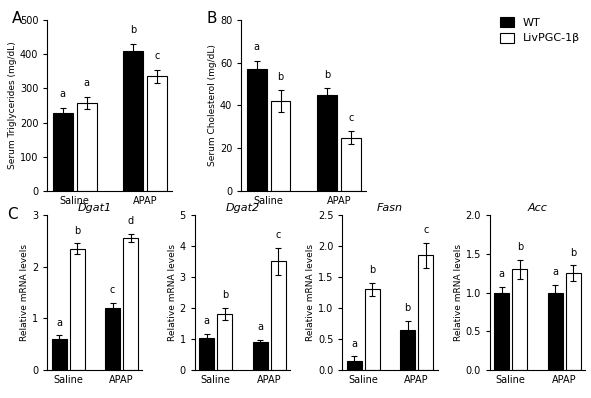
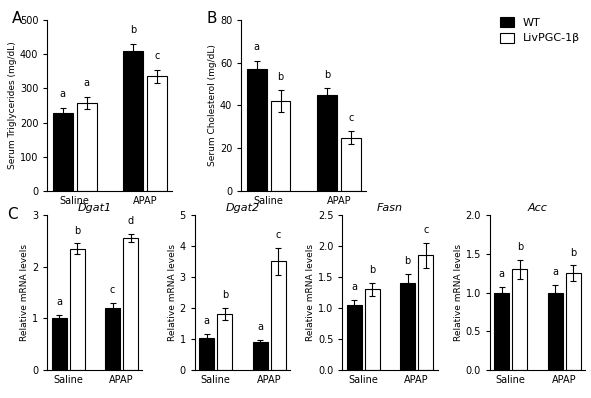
Dgat1/WT/Saline: 0.6 -> 1.0
Fasn/WT/Saline: 0.14 -> 1.05
Fasn/WT/APAP: 0.64 -> 1.40
